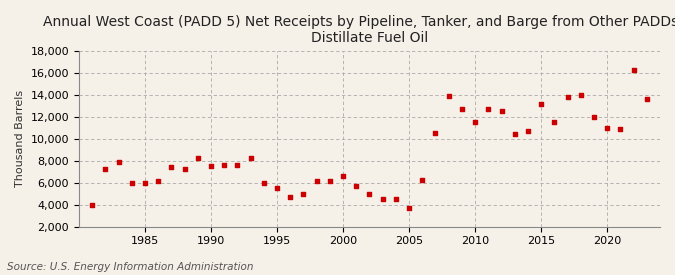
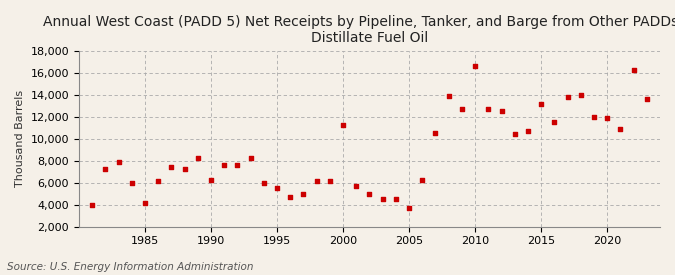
1985: 6,000 -> 4,100
1990: 7,500 -> 6,200
2000: 6,600 -> 11,200
2010: 11,500 -> 16,600
2020: 11,000 -> 11,900
